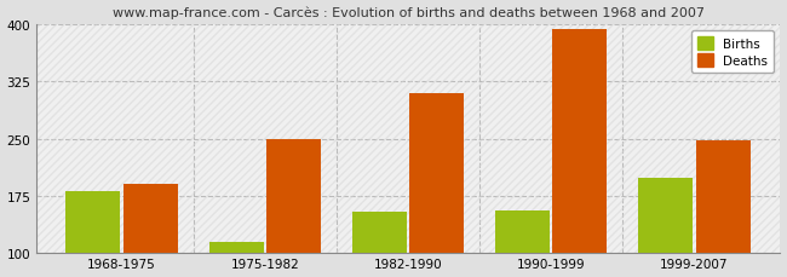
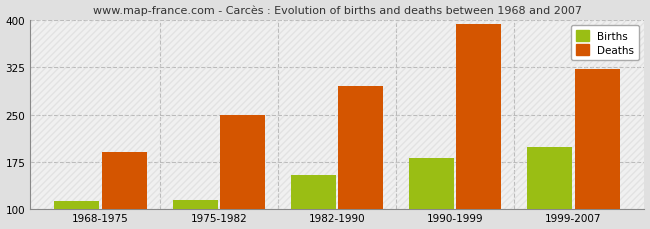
Births/1968-1975: 182 -> 113
Deaths/1982-1990: 310 -> 295
Births/1990-1999: 156 -> 182
Deaths/1999-2007: 248 -> 323
